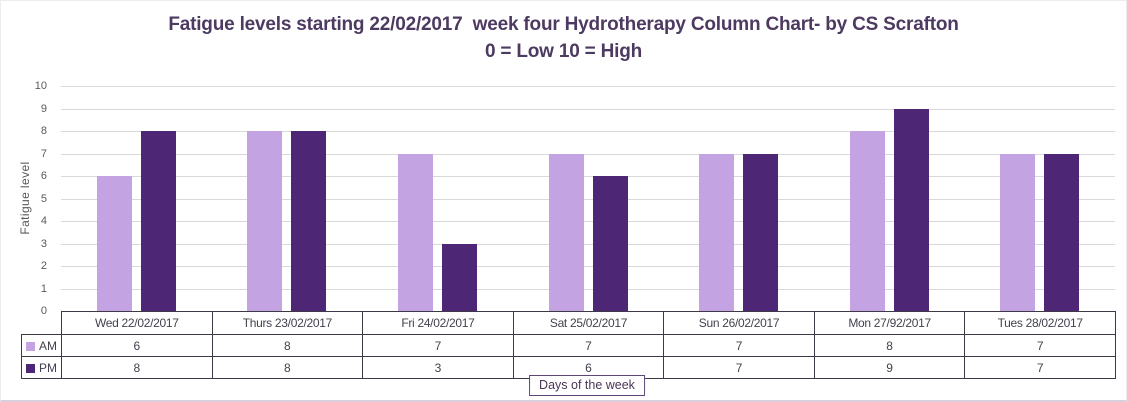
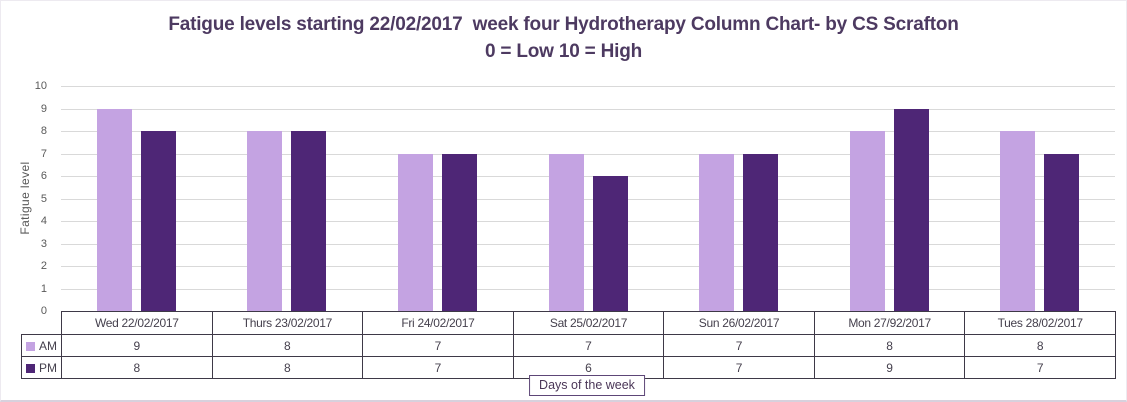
AM/Wed 22/02/2017: 6 -> 9
PM/Fri 24/02/2017: 3 -> 7
AM/Tues 28/02/2017: 7 -> 8
